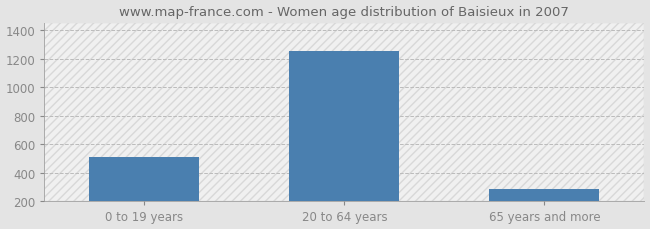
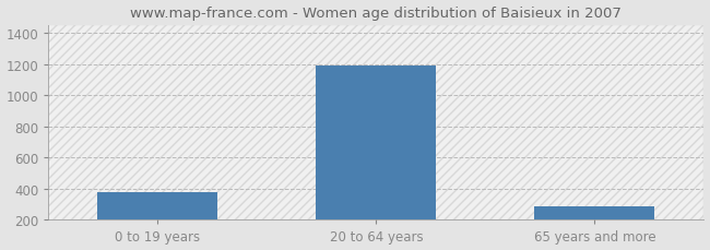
0 to 19 years: 510 -> 380
20 to 64 years: 1260 -> 1190
